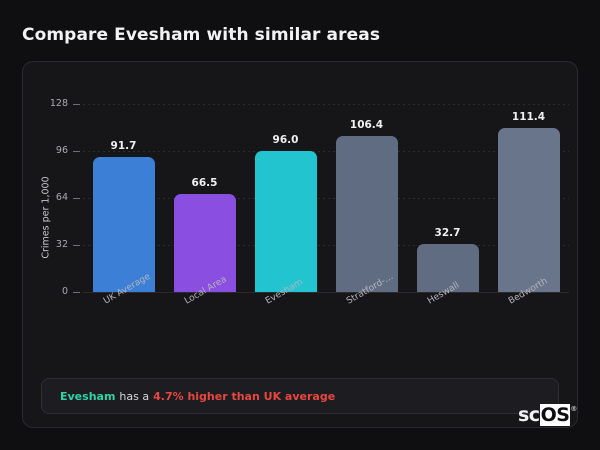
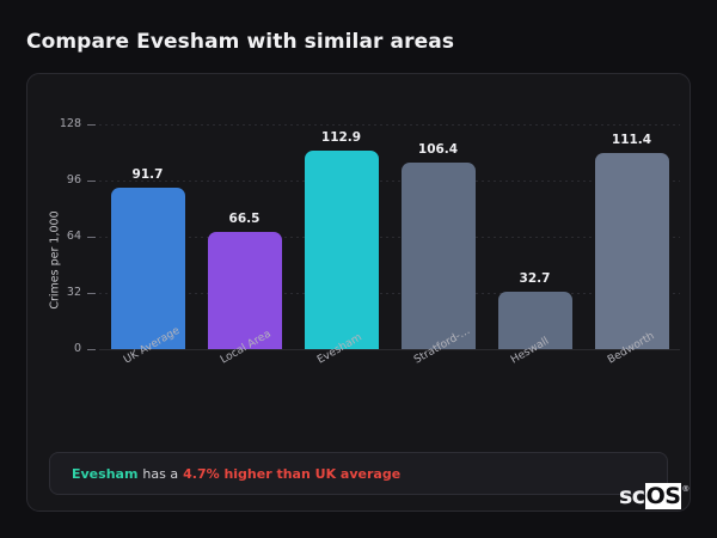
Evesham: 96.0 -> 112.9
